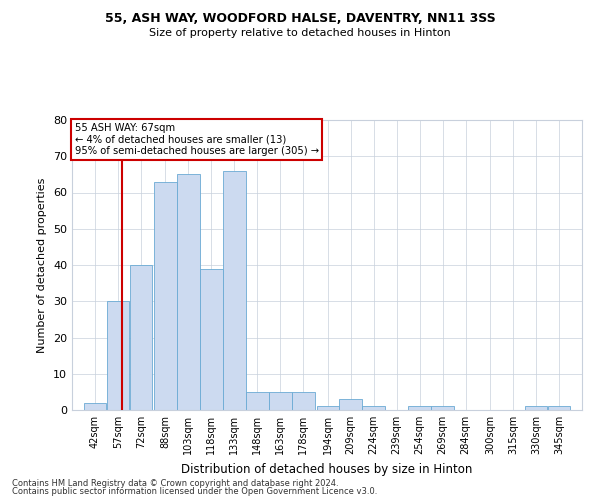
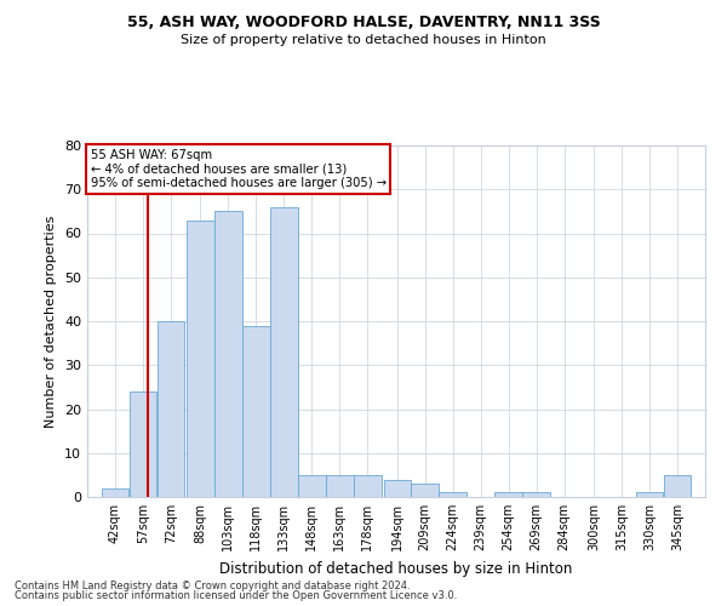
57sqm: 30 -> 24
194sqm: 1 -> 4
345sqm: 1 -> 5
